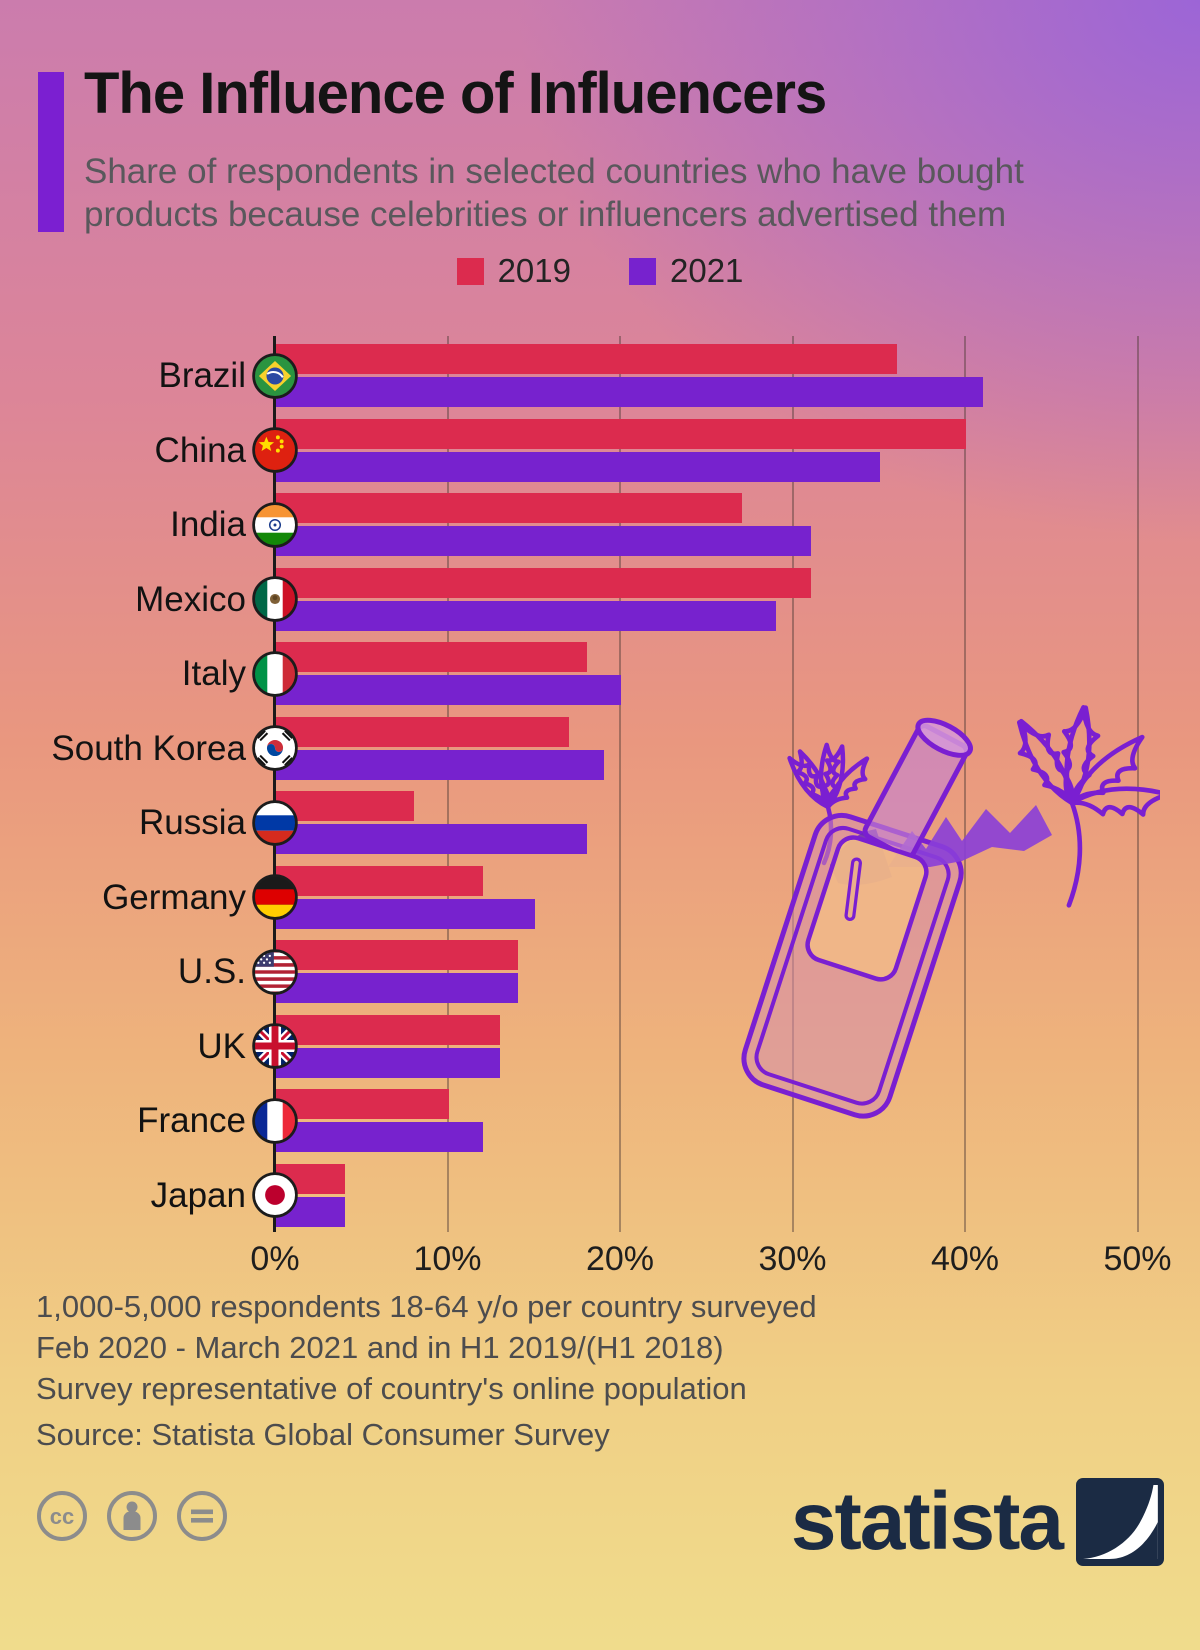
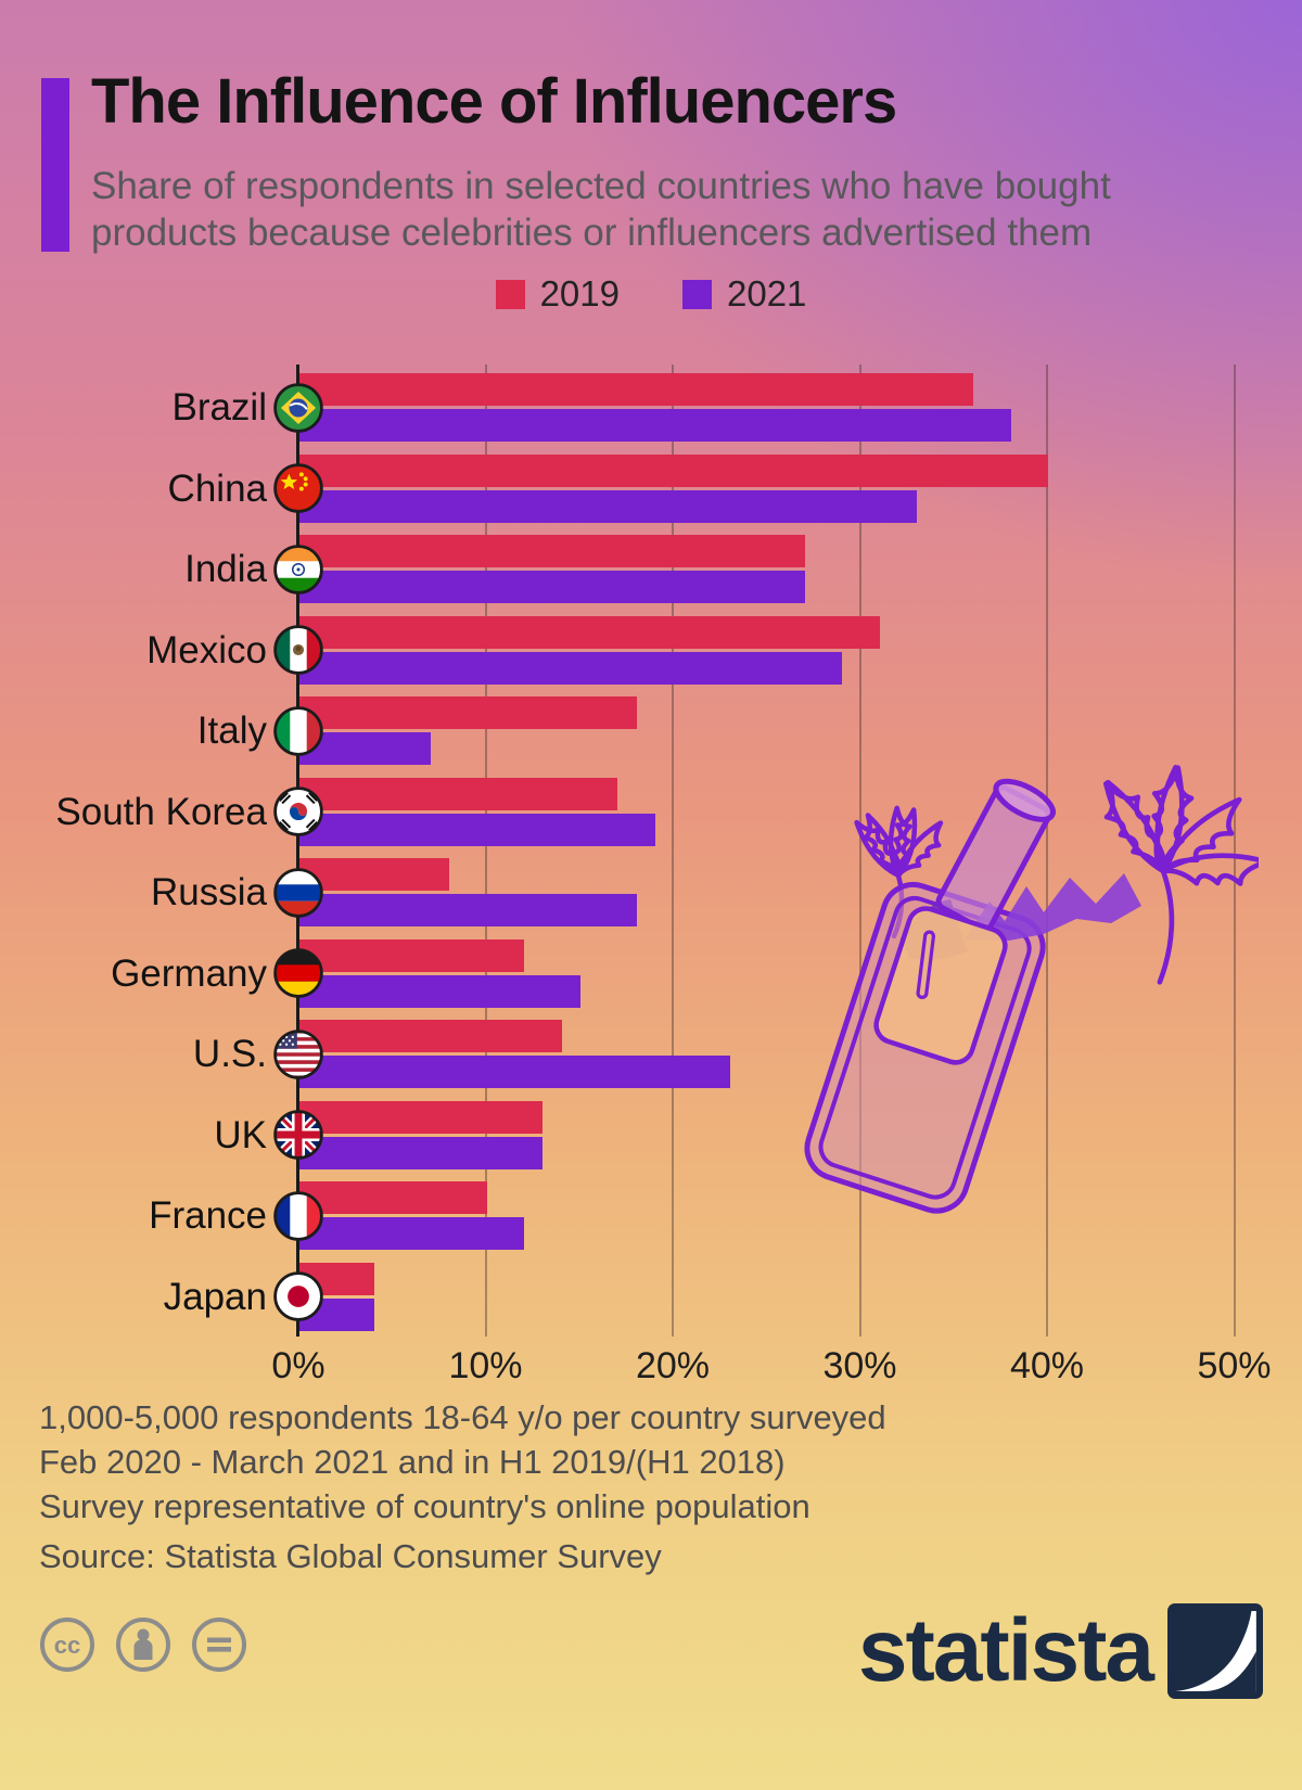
2021/Brazil: 41% -> 38%
2021/China: 35% -> 33%
2021/India: 31% -> 27%
2021/Italy: 20% -> 7%
2021/U.S.: 14% -> 23%
